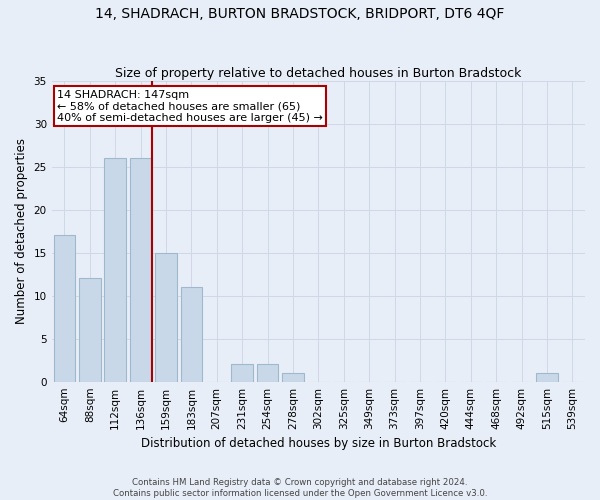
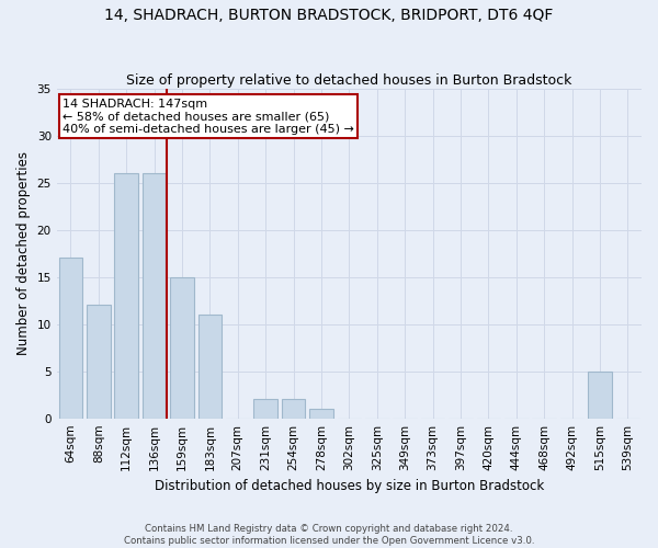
515sqm: 1 -> 5
